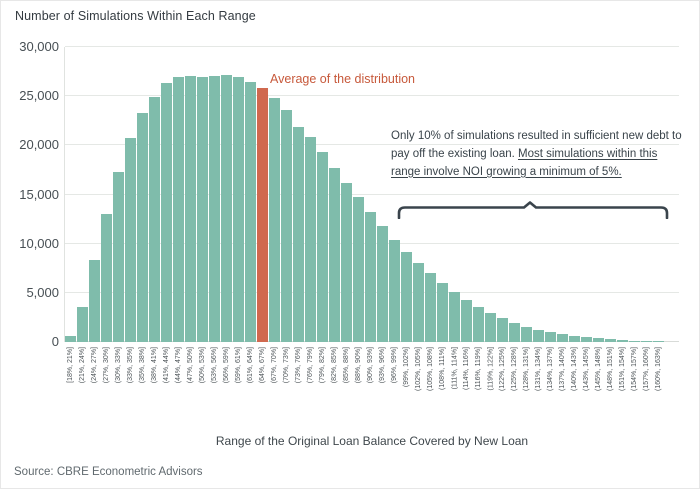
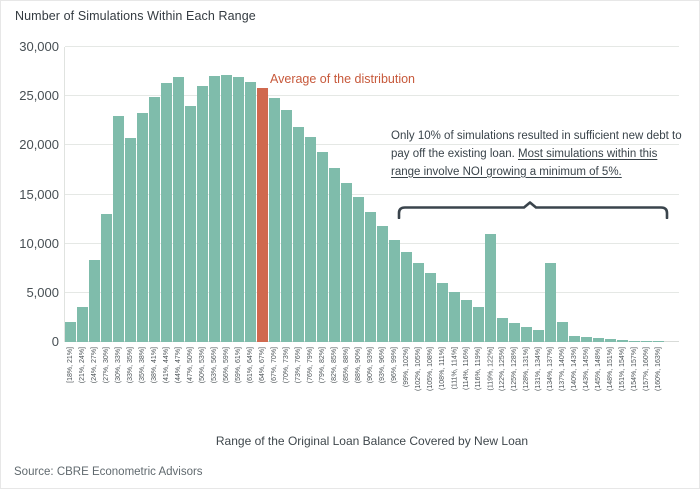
[18%, 21%]: 1000 -> 2000
(30%, 33%]: 17000 -> 23000
(47%, 50%]: 27000 -> 24000
(50%, 53%]: 27000 -> 26000
(119%, 122%]: 3000 -> 11000
(134%, 137%]: 1000 -> 8000
(137%, 140%]: 1000 -> 2000
